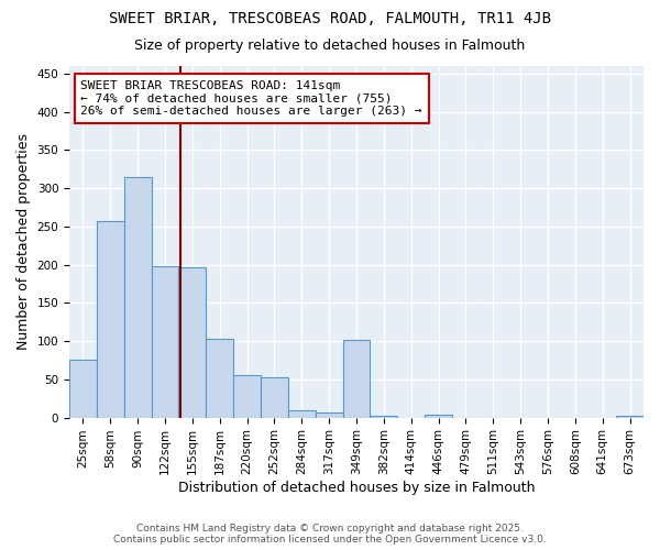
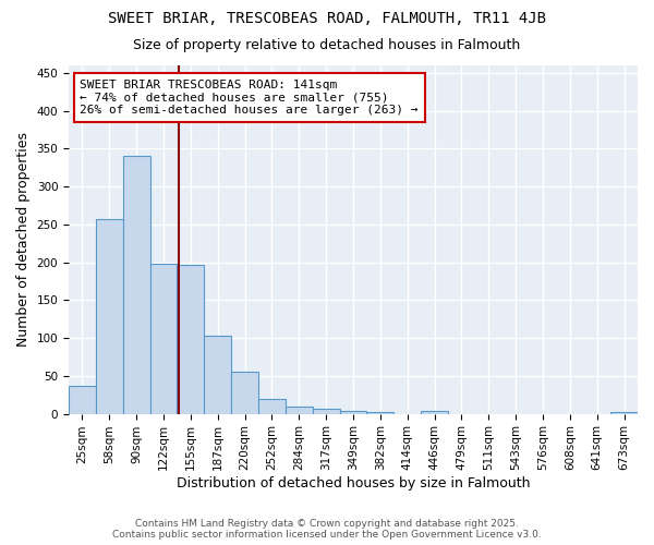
25sqm: 76 -> 37
90sqm: 314 -> 340
252sqm: 52 -> 20
349sqm: 102 -> 4
